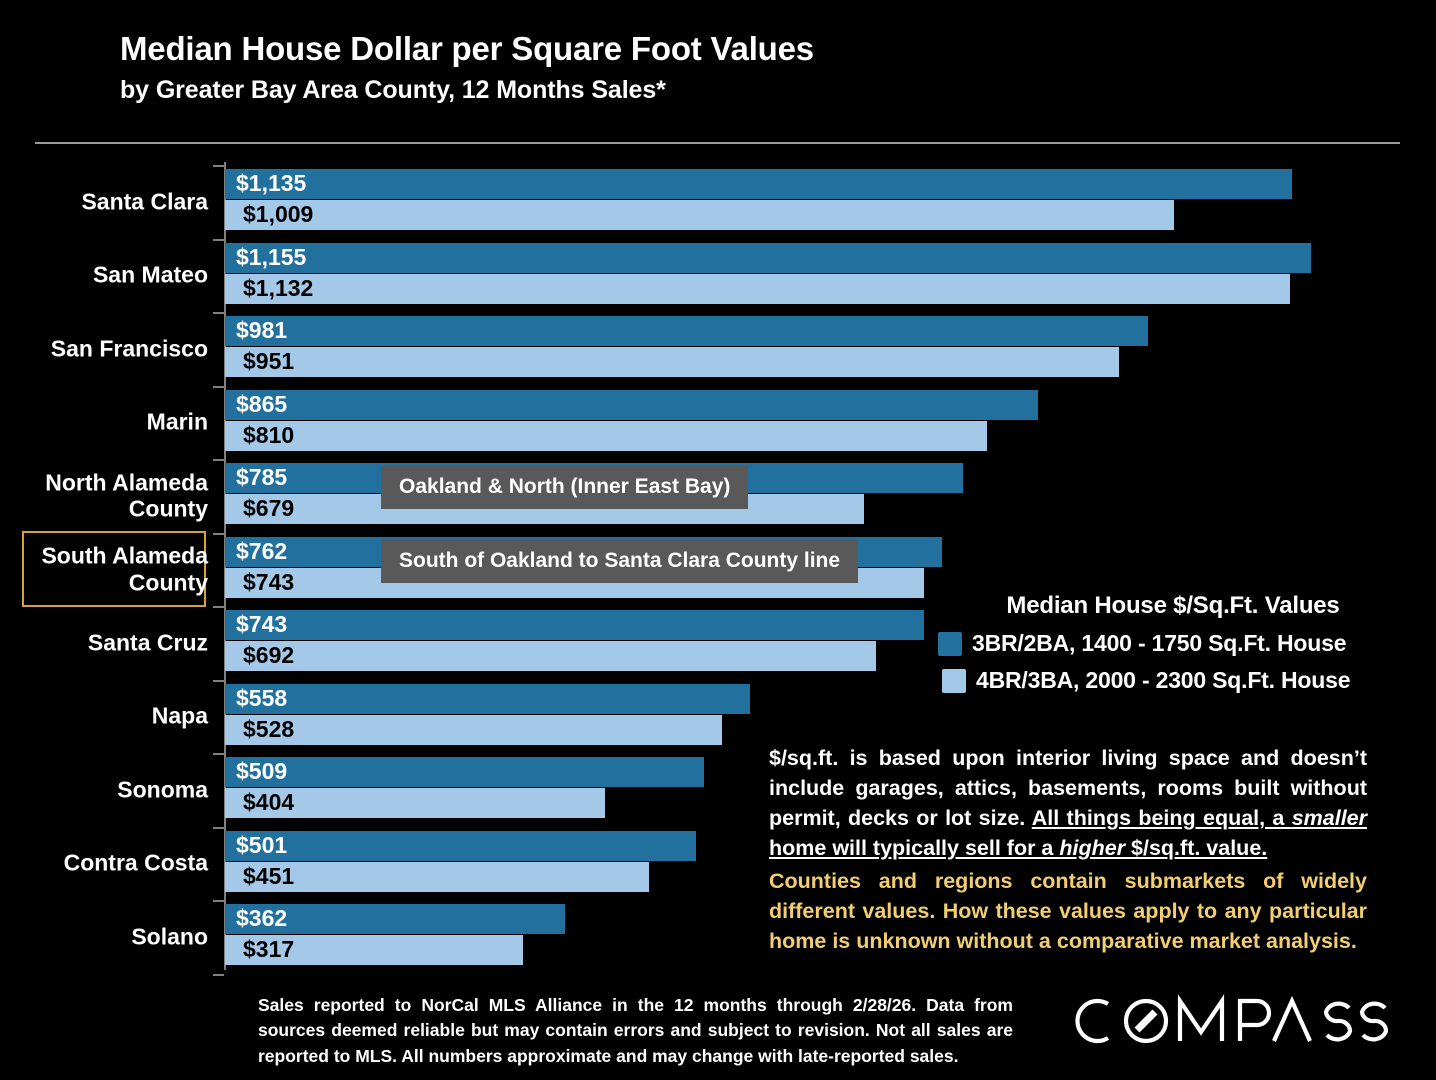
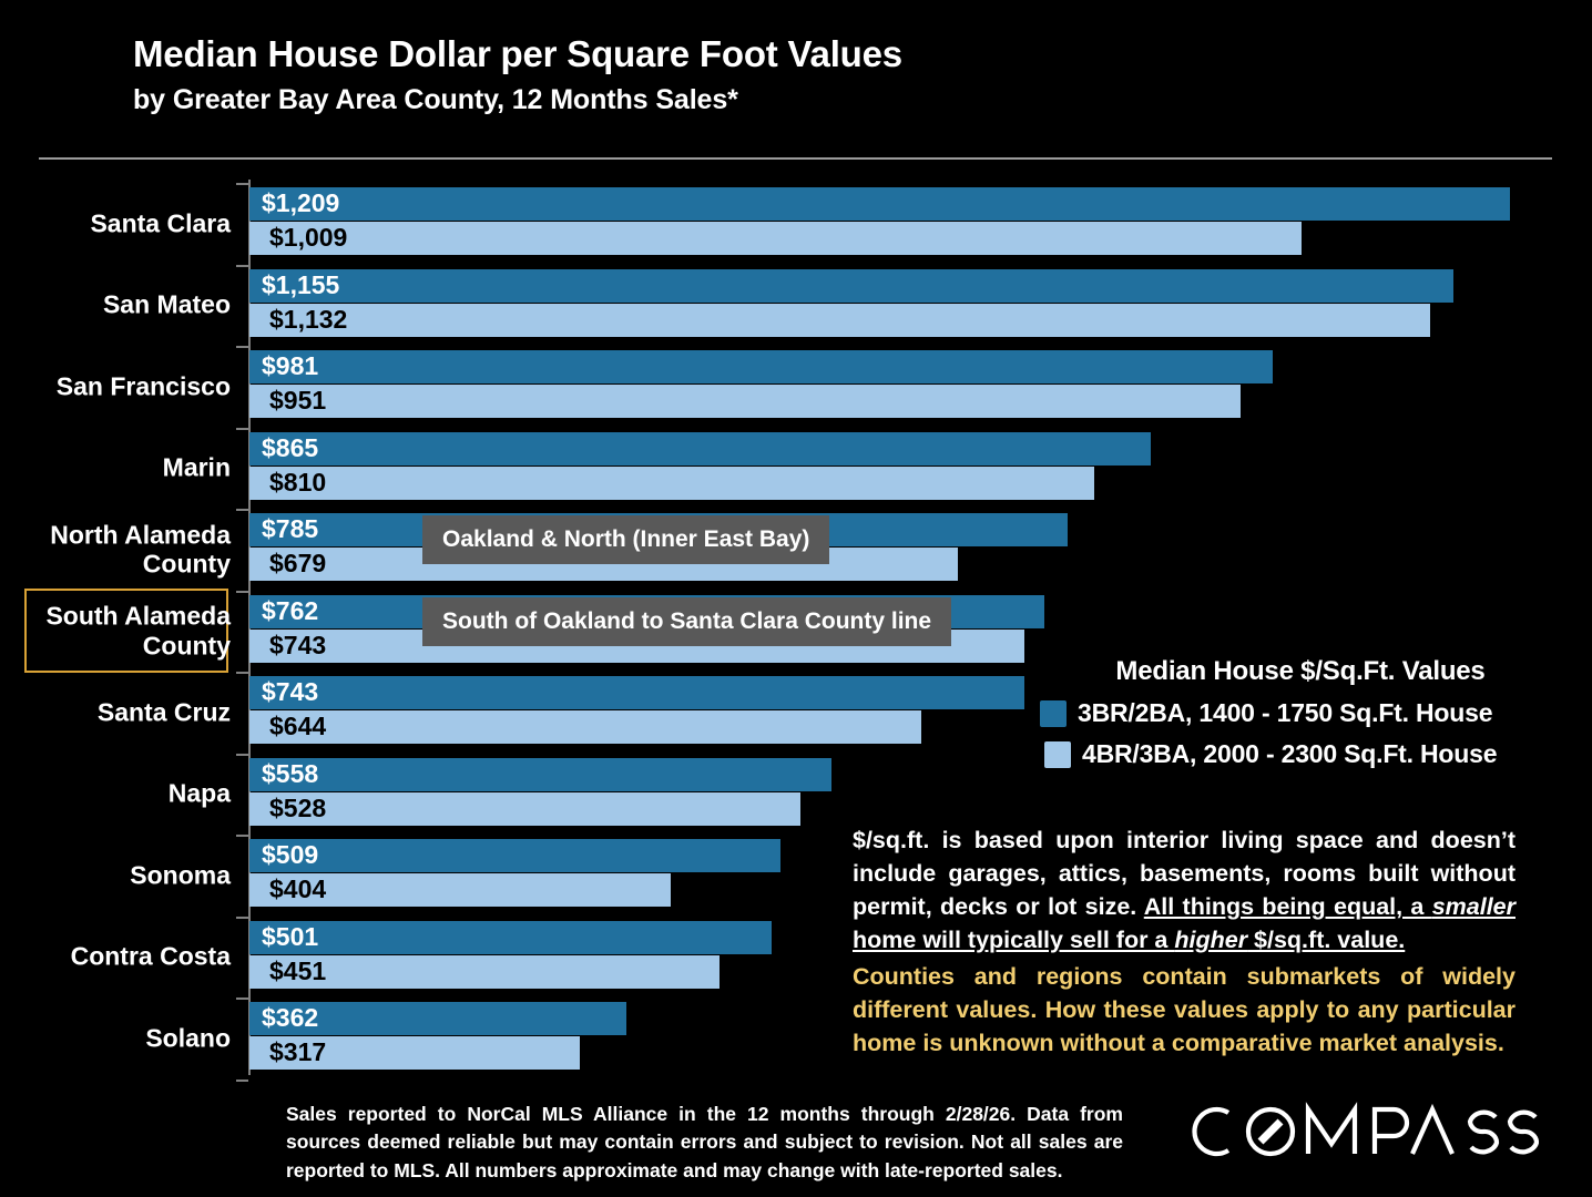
3BR/2BA, 1400 - 1750 Sq.Ft. House/Santa Clara: $1,135 -> $1,209
4BR/3BA, 2000 - 2300 Sq.Ft. House/Santa Cruz: $692 -> $644
